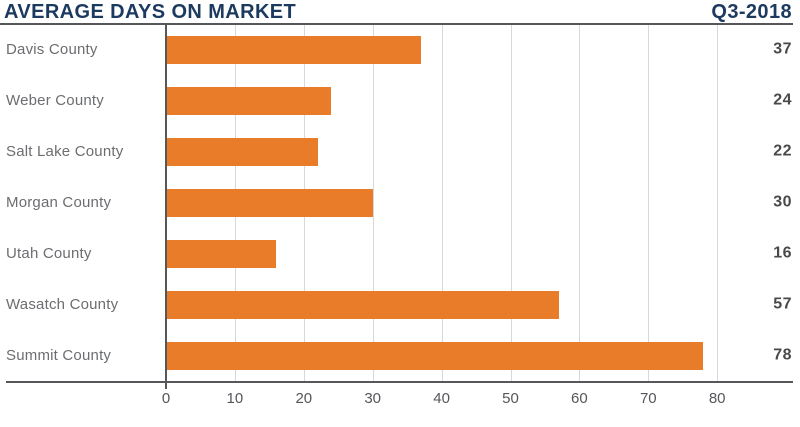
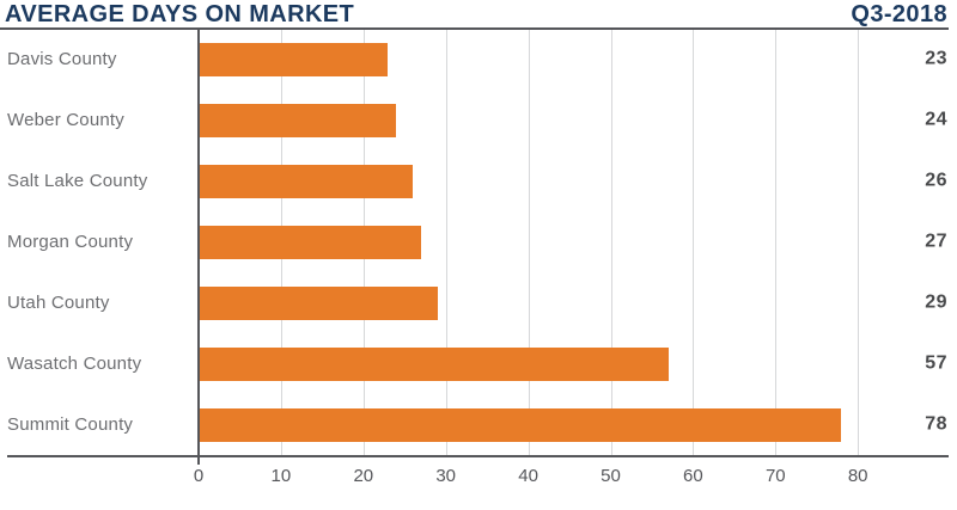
Davis County: 37 -> 23
Salt Lake County: 22 -> 26
Morgan County: 30 -> 27
Utah County: 16 -> 29
